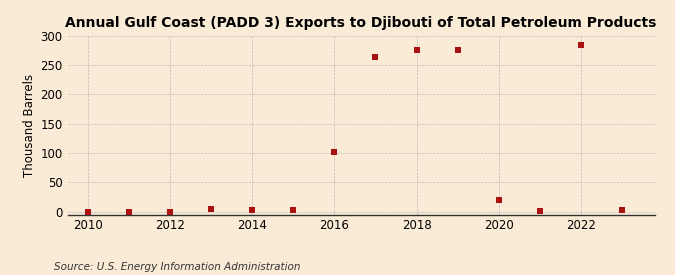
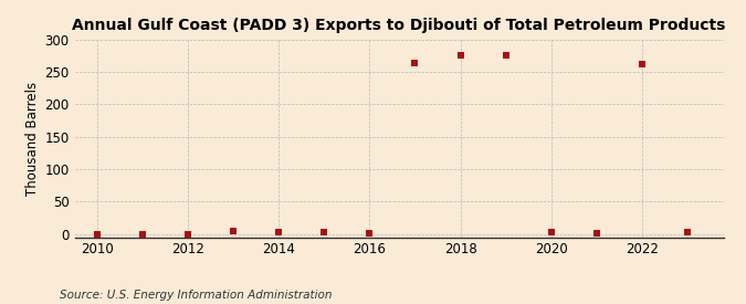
2016: 102 -> 1
2020: 20 -> 2
2022: 284 -> 262
